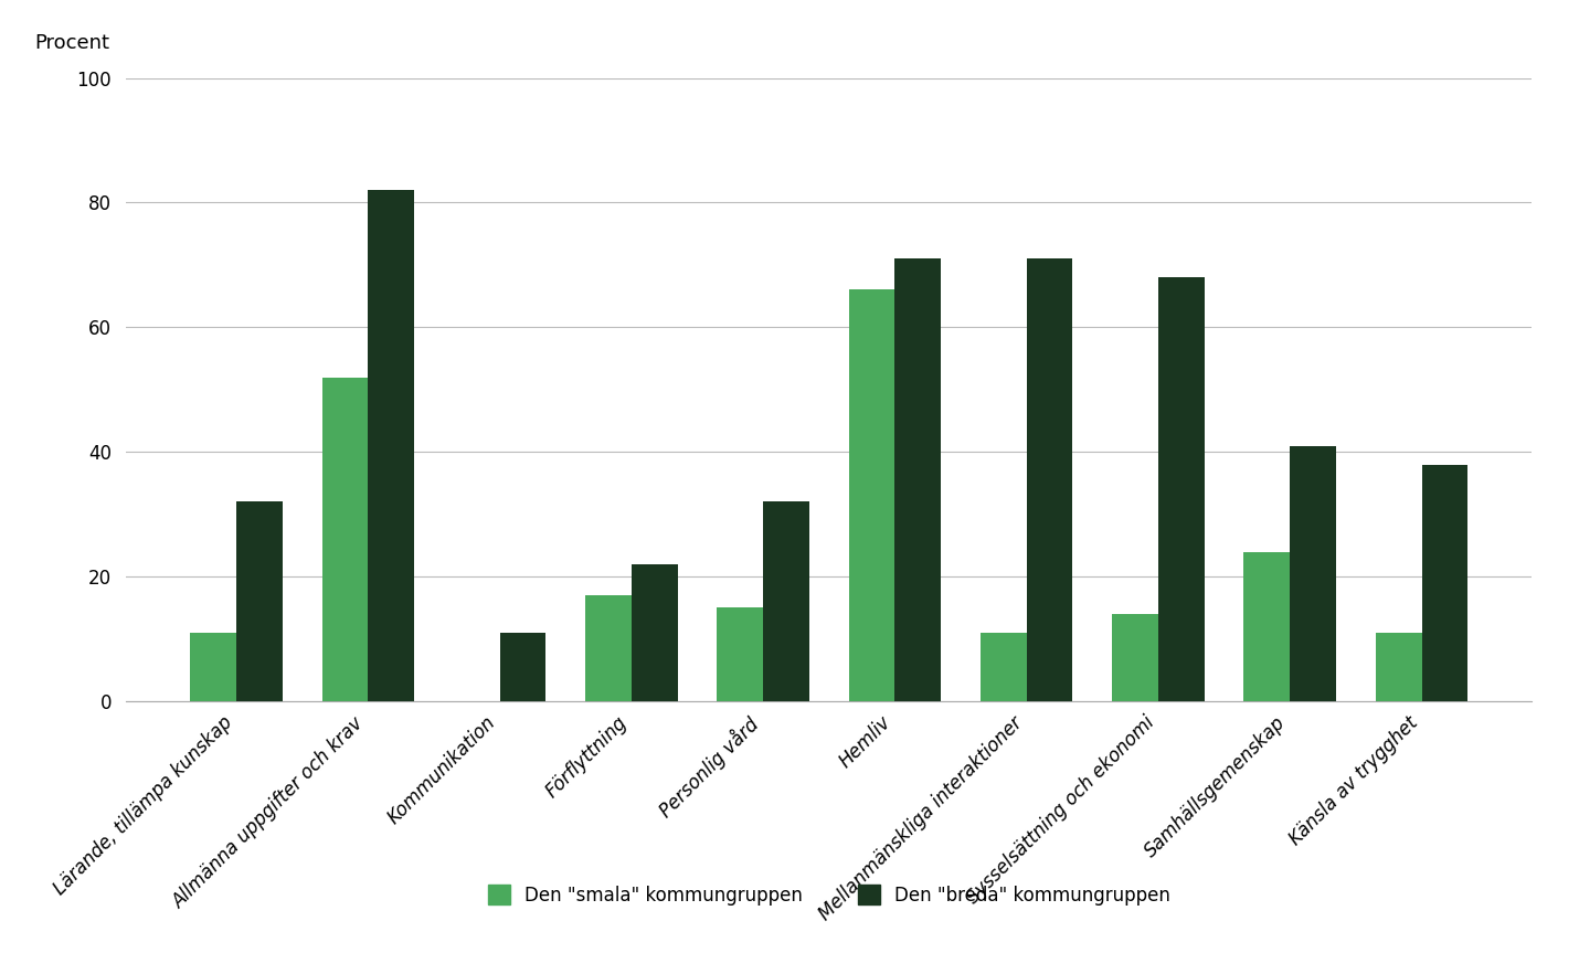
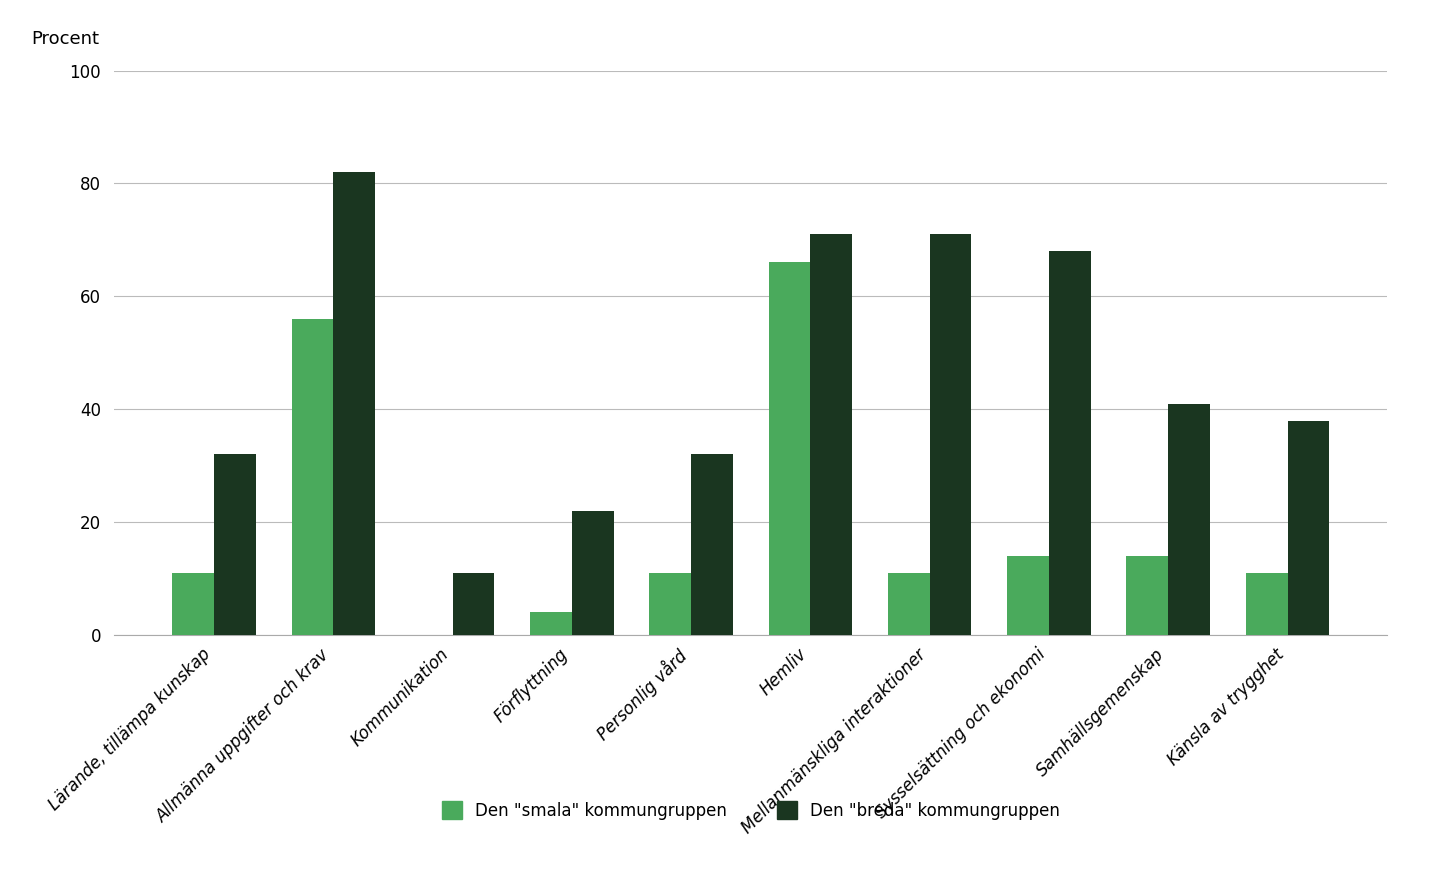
Den "smala" kommungruppen/Allmänna uppgifter och krav: 52 -> 56
Den "smala" kommungruppen/Förflyttning: 17 -> 4
Den "smala" kommungruppen/Personlig vård: 15 -> 11
Den "smala" kommungruppen/Samhällsgemenskap: 24 -> 14
